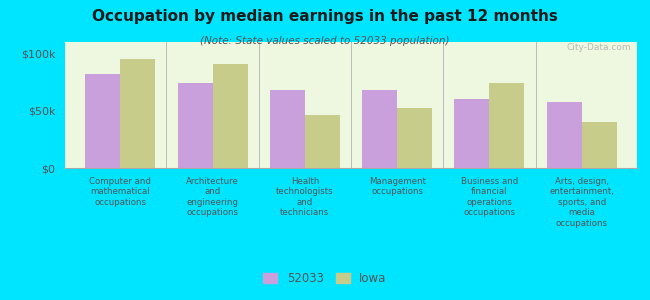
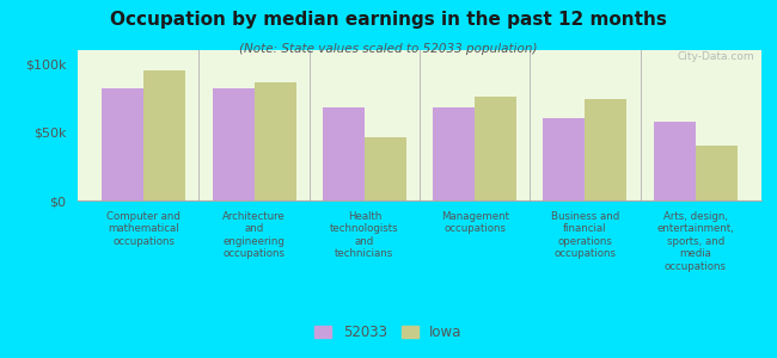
52033/Architecture and engineering occupations: $74k -> $82k
Iowa/Architecture and engineering occupations: $91k -> $86k
Iowa/Management occupations: $52k -> $76k
